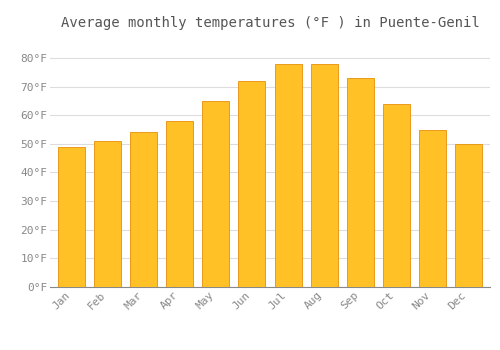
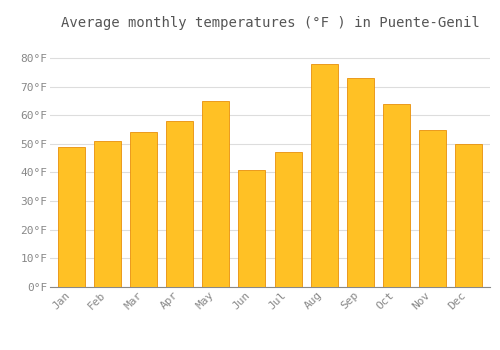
Jun: 72°F -> 41°F
Jul: 78°F -> 47°F
